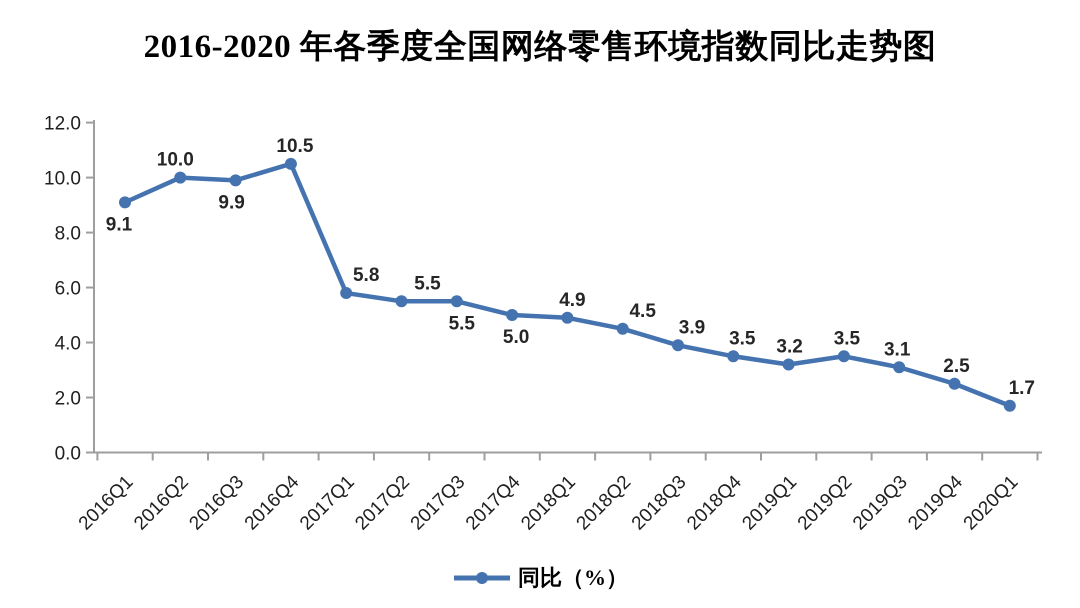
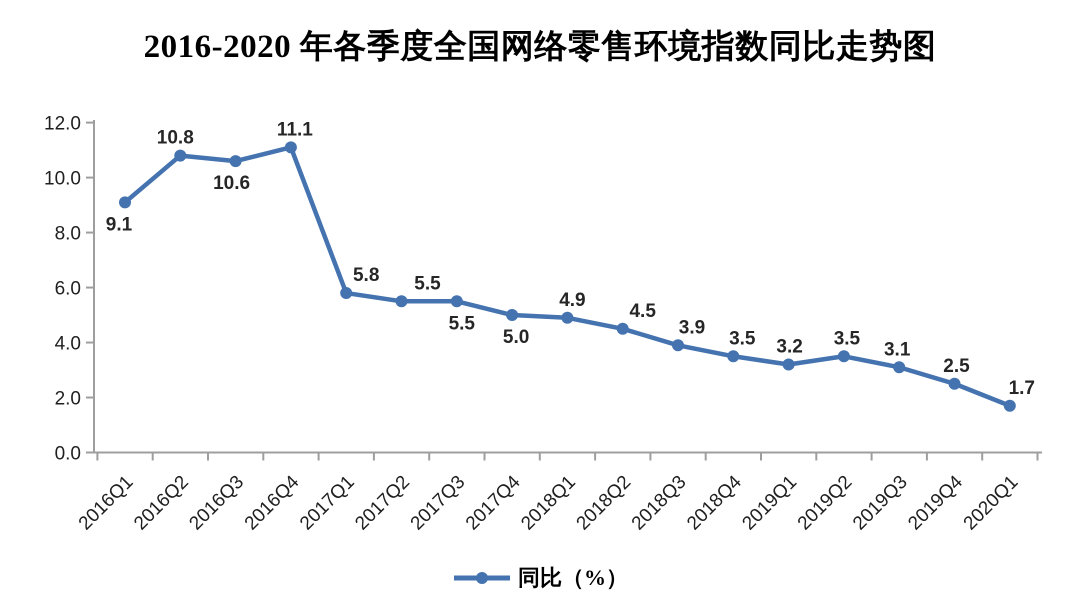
2016Q2: 10.0 -> 10.8
2016Q3: 9.9 -> 10.6
2016Q4: 10.5 -> 11.1
